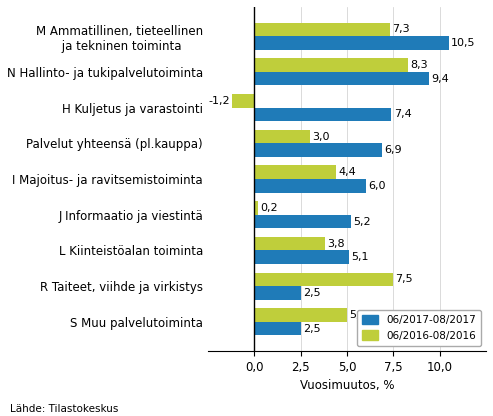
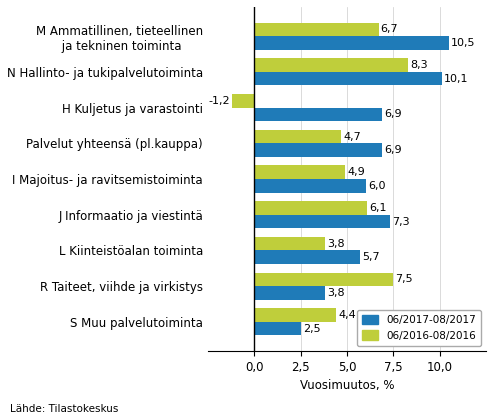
06/2016-08/2016/M Ammatillinen, tieteellinen ja tekninen toiminta: 7,3 -> 6,7
06/2017-08/2017/N Hallinto- ja tukipalvelutoiminta: 9,4 -> 10,1
06/2017-08/2017/H Kuljetus ja varastointi: 7,4 -> 6,9
06/2016-08/2016/Palvelut yhteensä (pl.kauppa): 3,0 -> 4,7
06/2016-08/2016/I Majoitus- ja ravitsemistoiminta: 4,4 -> 4,9
06/2016-08/2016/J Informaatio ja viestintä: 0,2 -> 6,1
06/2017-08/2017/J Informaatio ja viestintä: 5,2 -> 7,3
06/2017-08/2017/L Kiinteistöalan toiminta: 5,1 -> 5,7
06/2017-08/2017/R Taiteet, viihde ja virkistys: 2,5 -> 3,8
06/2016-08/2016/S Muu palvelutoiminta: 5,0 -> 4,4
